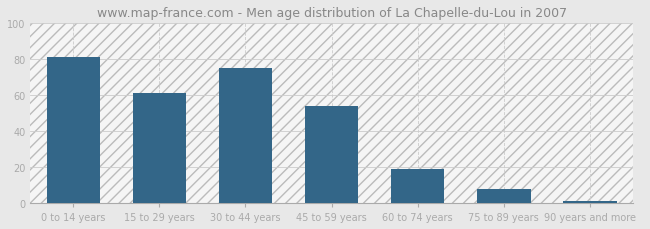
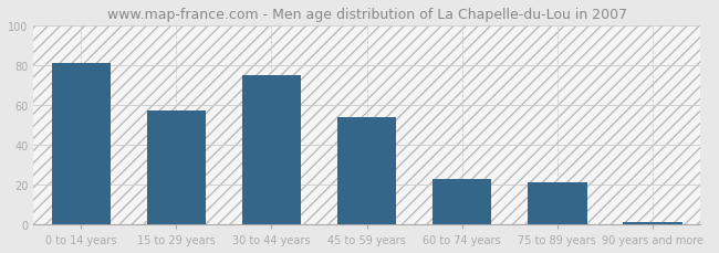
15 to 29 years: 61 -> 57
60 to 74 years: 19 -> 23
75 to 89 years: 8 -> 21
